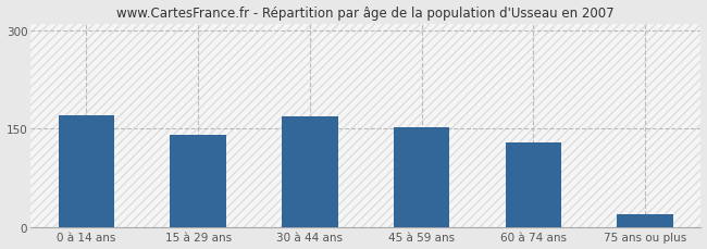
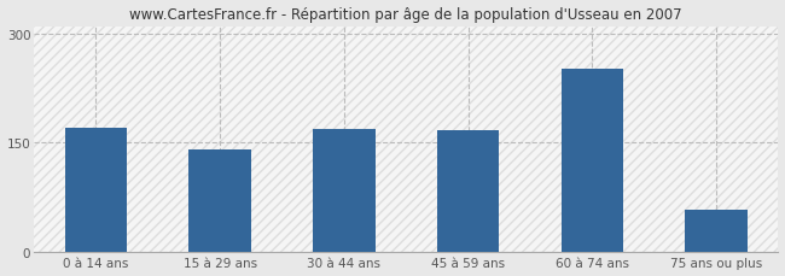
45 à 59 ans: 152 -> 168
60 à 74 ans: 130 -> 252
75 ans ou plus: 21 -> 58
